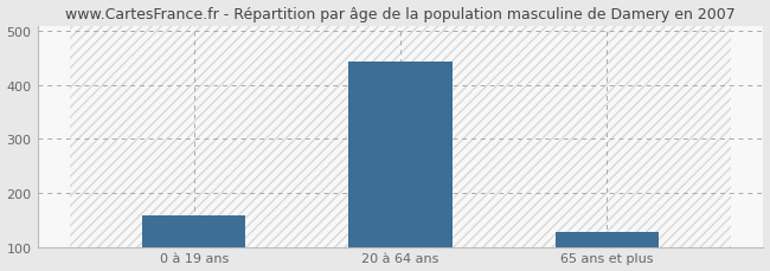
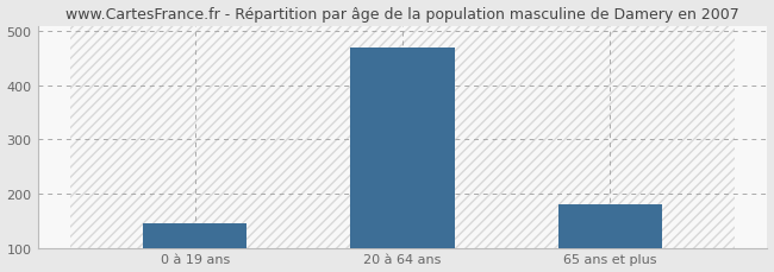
0 à 19 ans: 158 -> 145
20 à 64 ans: 443 -> 470
65 ans et plus: 128 -> 180
